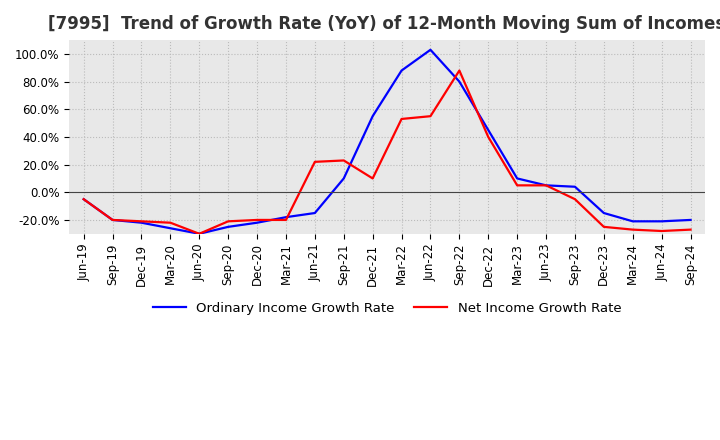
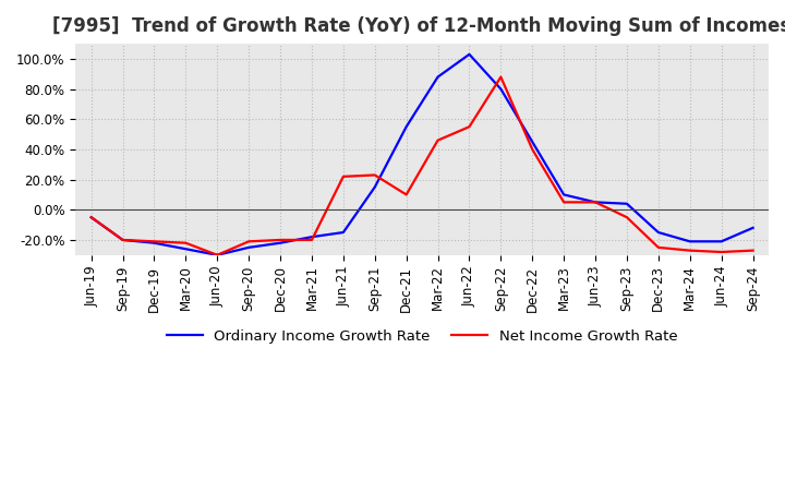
Ordinary Income Growth Rate/Sep-21: 10% -> 15%
Net Income Growth Rate/Mar-22: 53% -> 46%
Ordinary Income Growth Rate/Sep-24: -20% -> -12%
